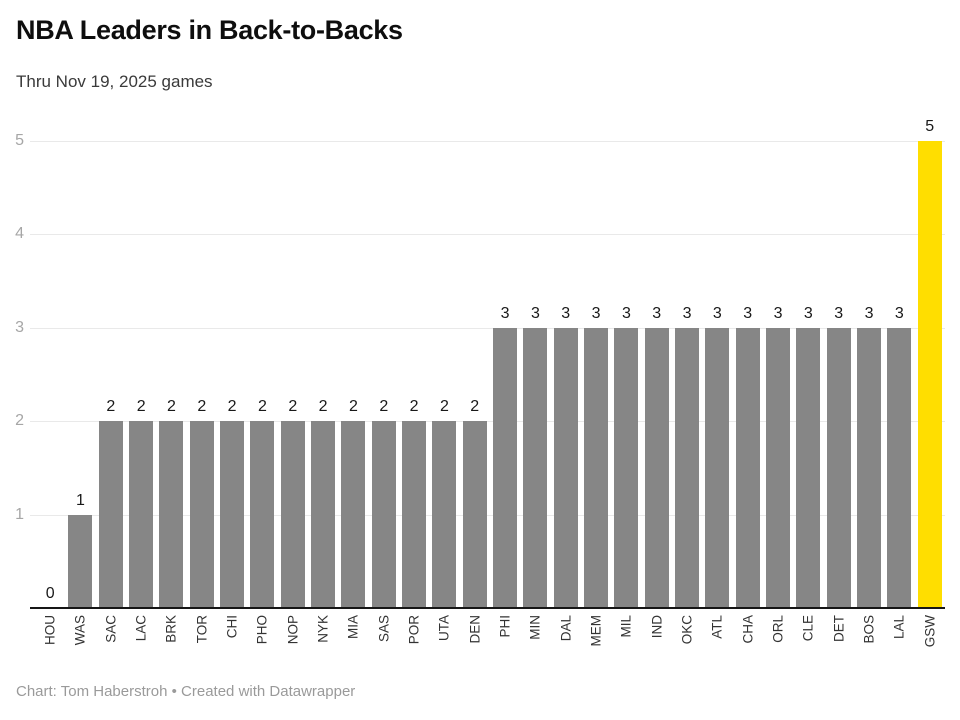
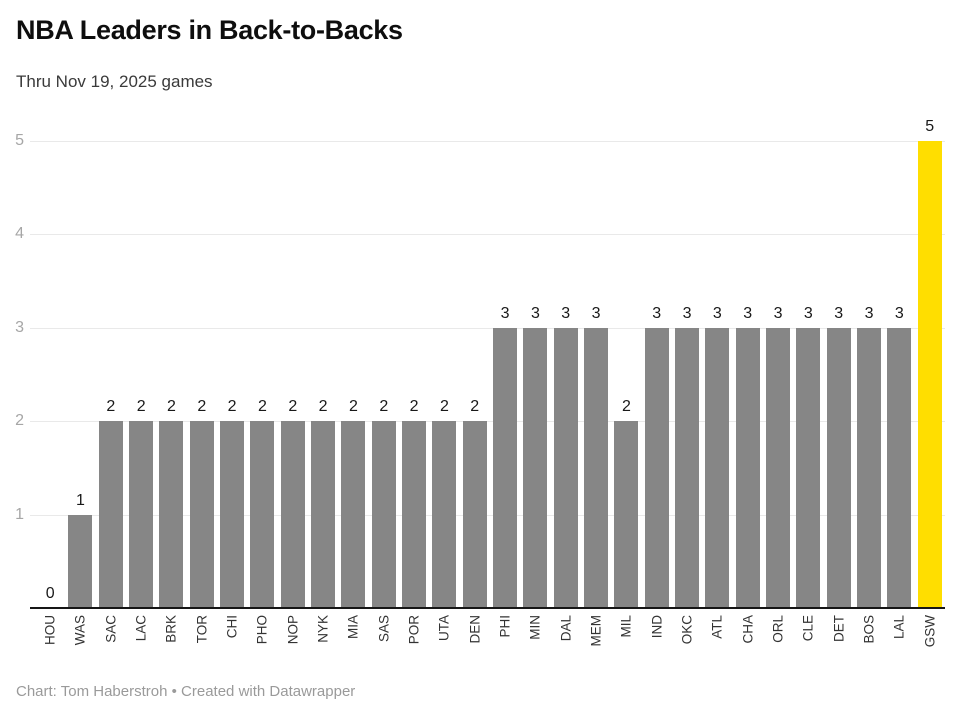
MIL: 3 -> 2
